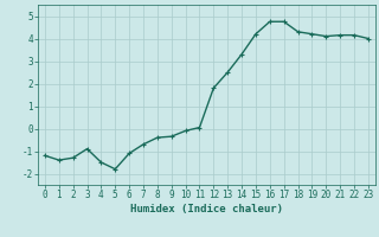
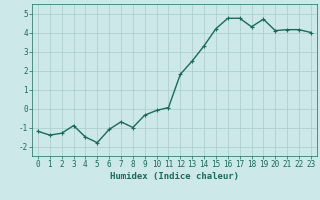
8: -0.4 -> -1.0
19: 4.2 -> 4.7
